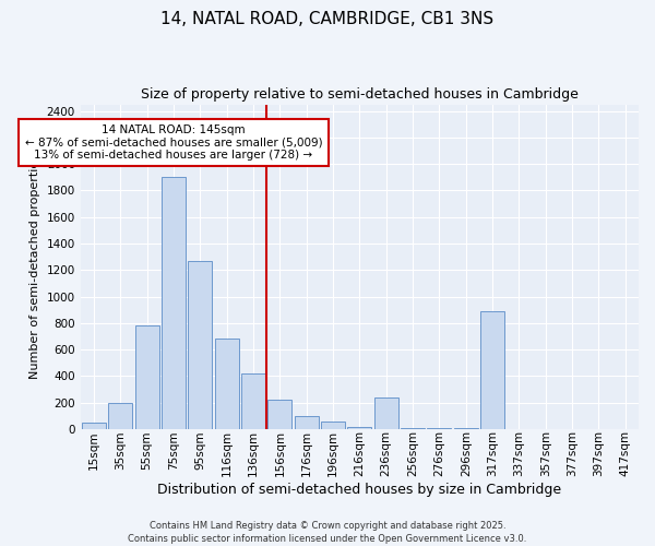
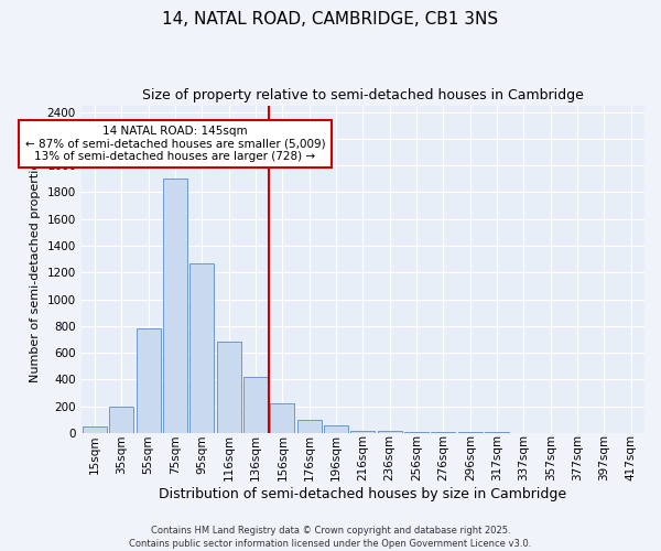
236sqm: 240 -> 20
317sqm: 890 -> 0
